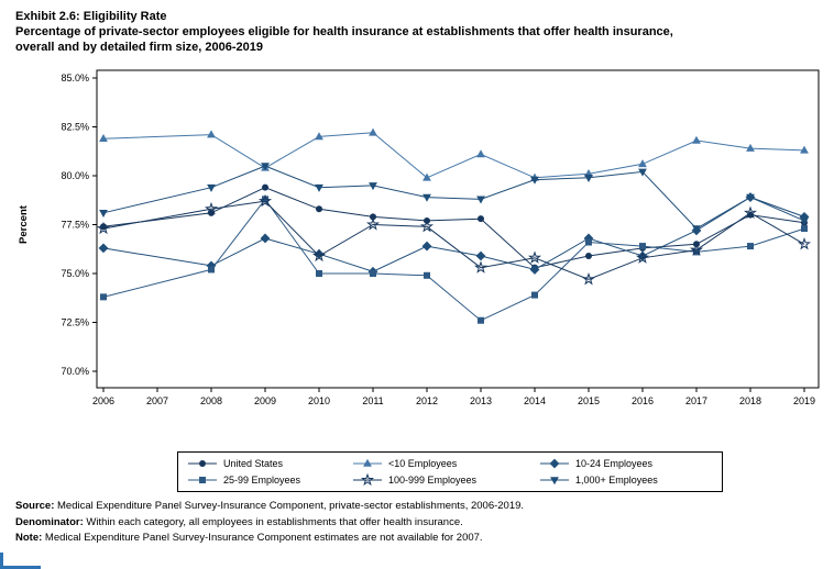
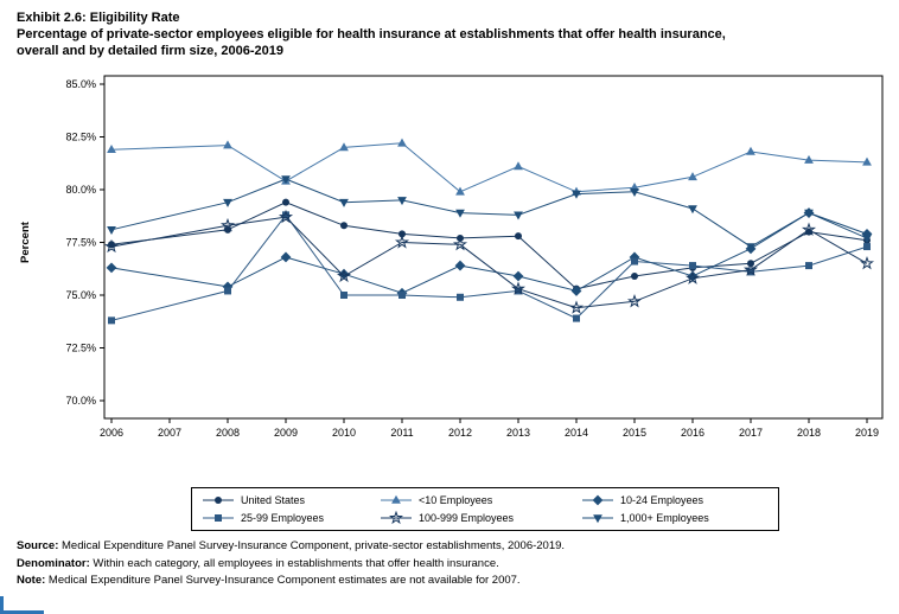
25-99 Employees/2013: 72.6% -> 75.2%
100-999 Employees/2014: 75.8% -> 74.4%
1,000+ Employees/2016: 80.2% -> 79.1%
